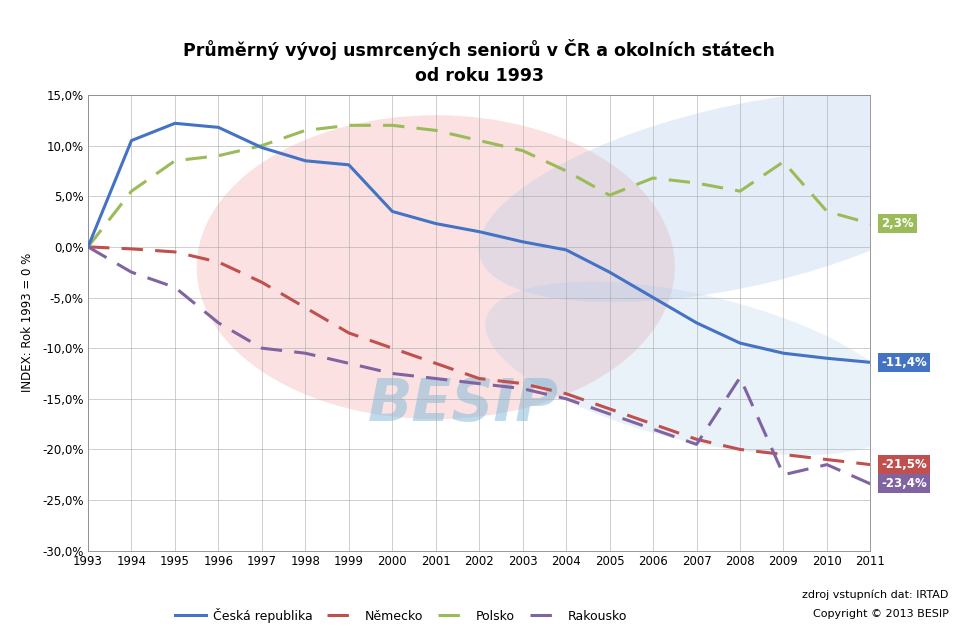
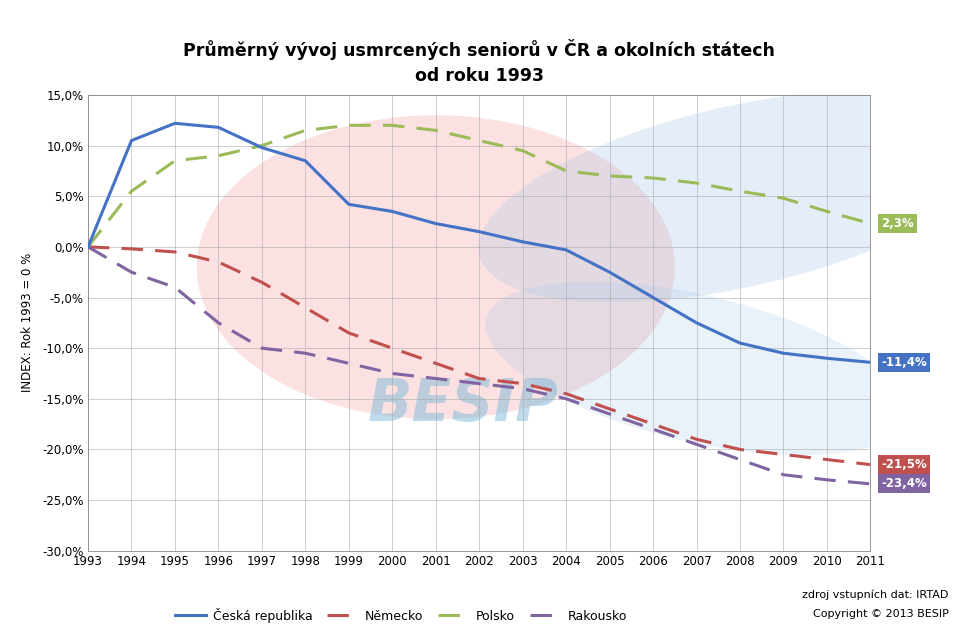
Česká republika/1999: 8,1% -> 4,2%
Polsko/2005: 5,1% -> 7,0%
Rakousko/2008: -12,9% -> -21,0%
Polsko/2009: 8,4% -> 4,8%
Rakousko/2010: -21,5% -> -23,0%
